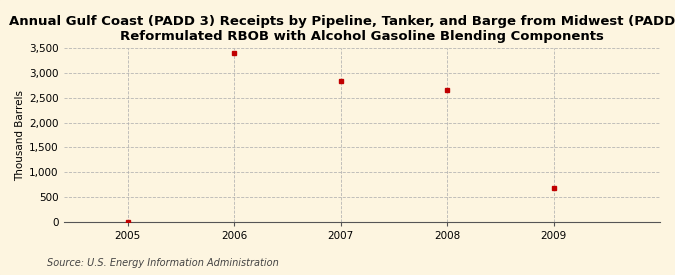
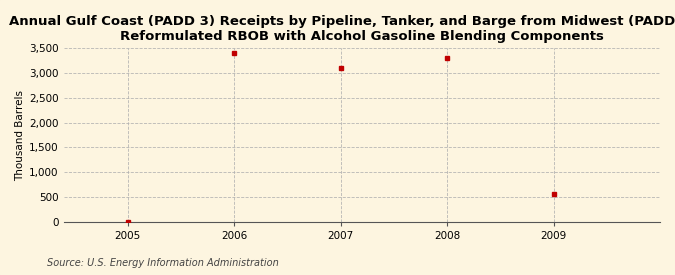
2007: 2,840 -> 3,100
2008: 2,660 -> 3,300
2009: 680 -> 550
